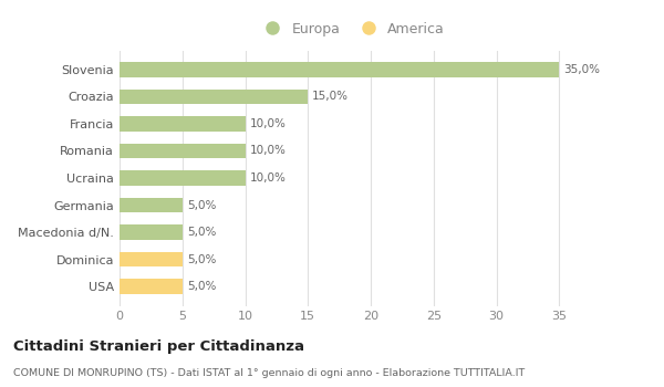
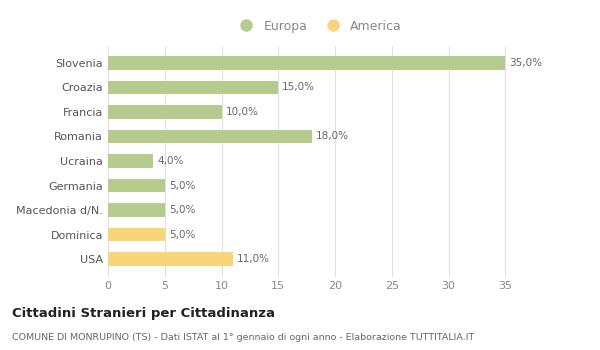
Romania: 10,0% -> 18,0%
Ucraina: 10,0% -> 4,0%
USA: 5,0% -> 11,0%
